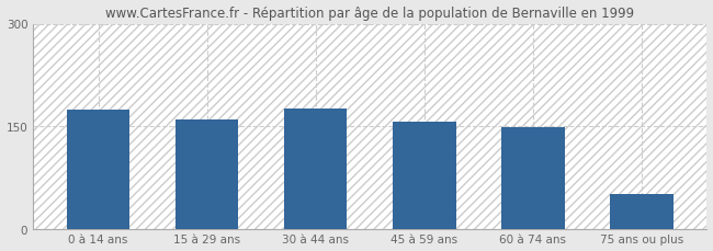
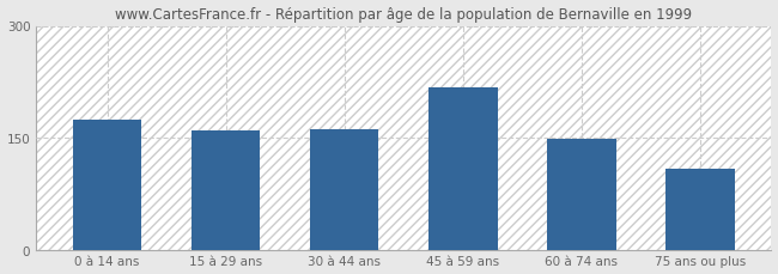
30 à 44 ans: 176 -> 162
45 à 59 ans: 157 -> 218
75 ans ou plus: 50 -> 108
